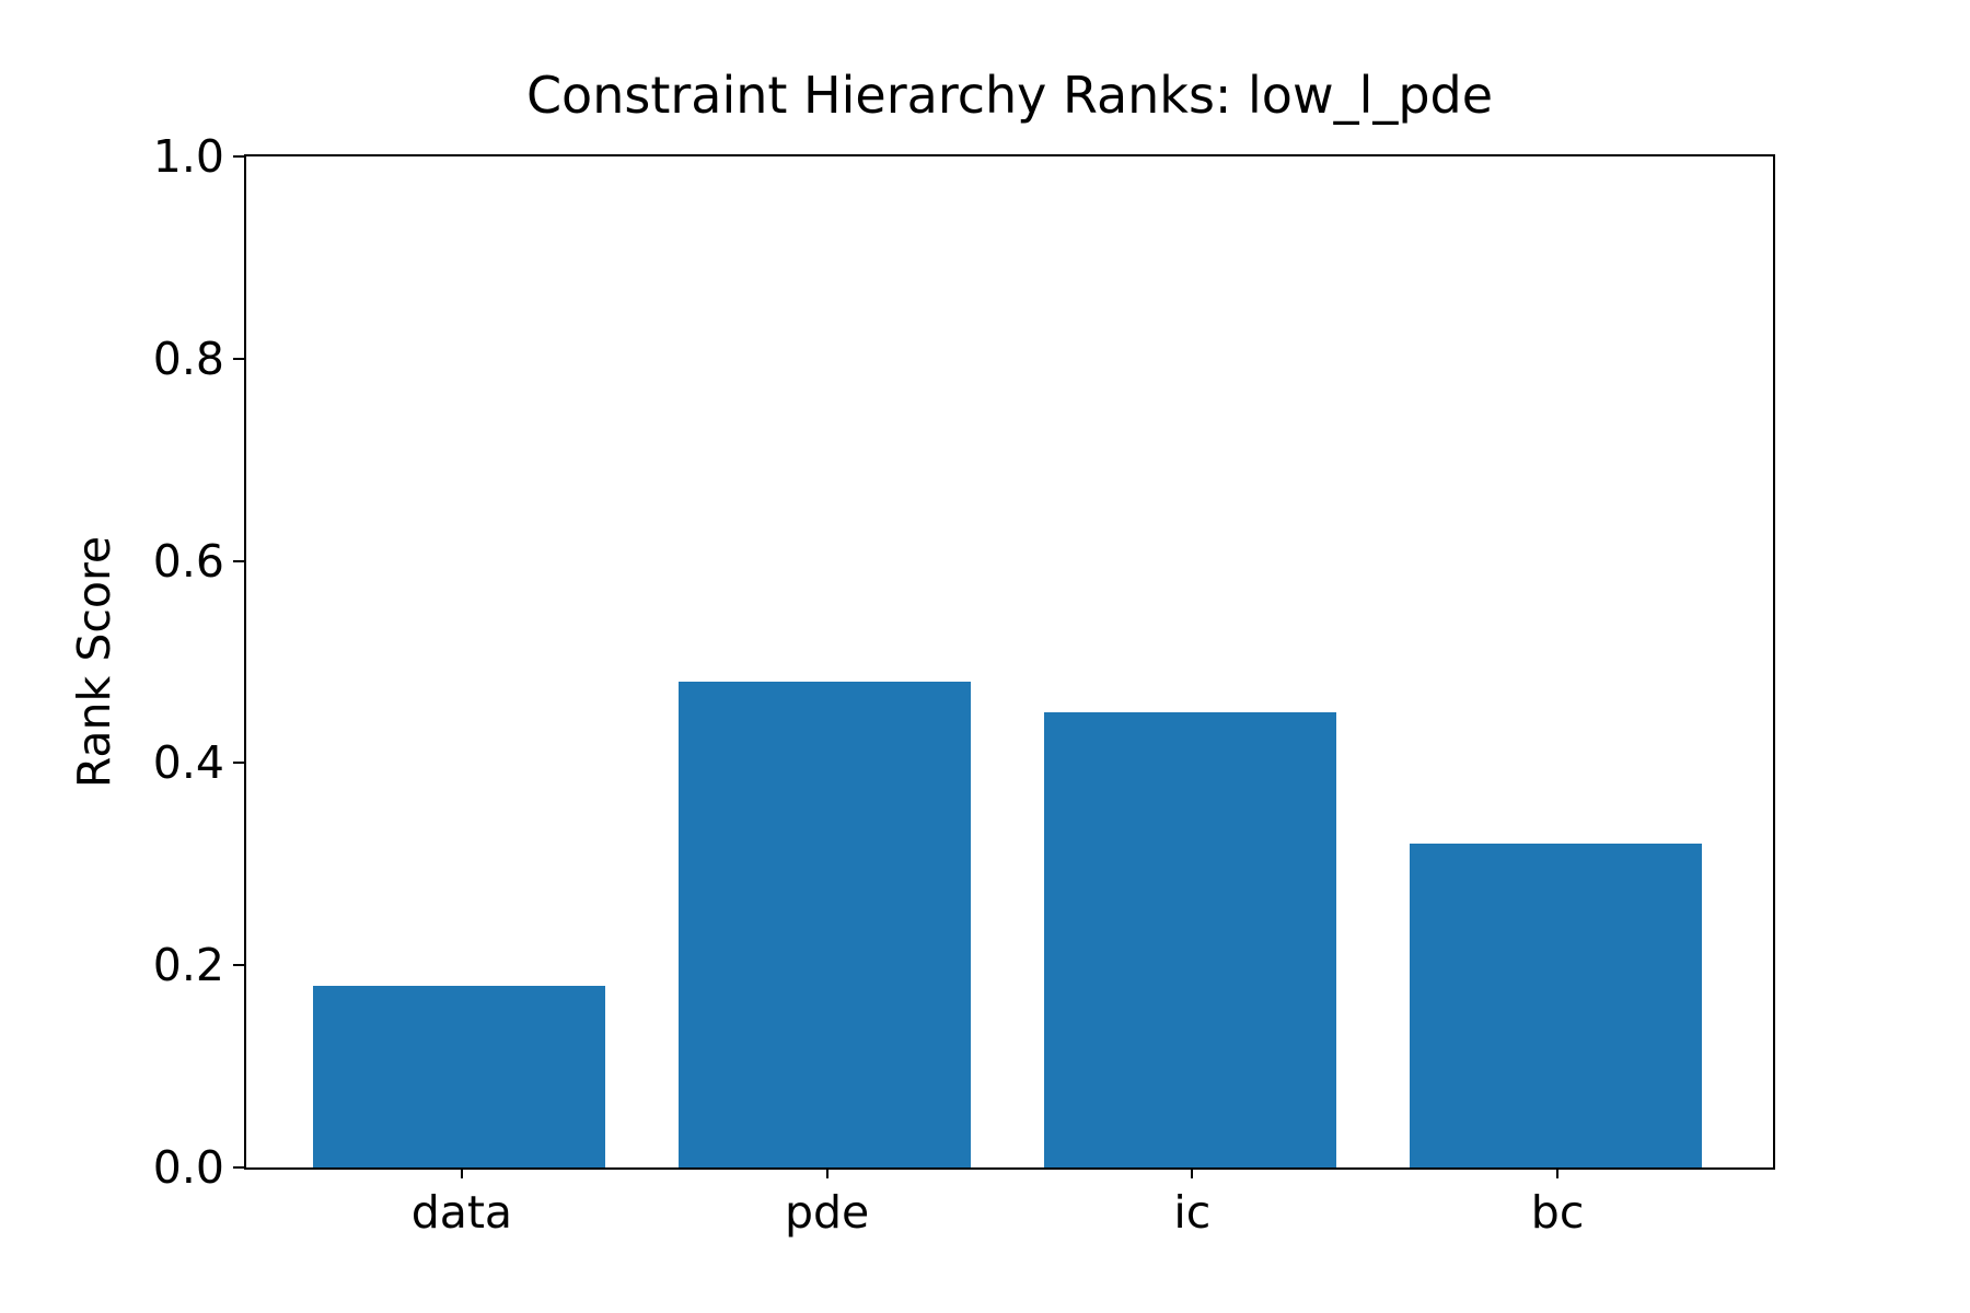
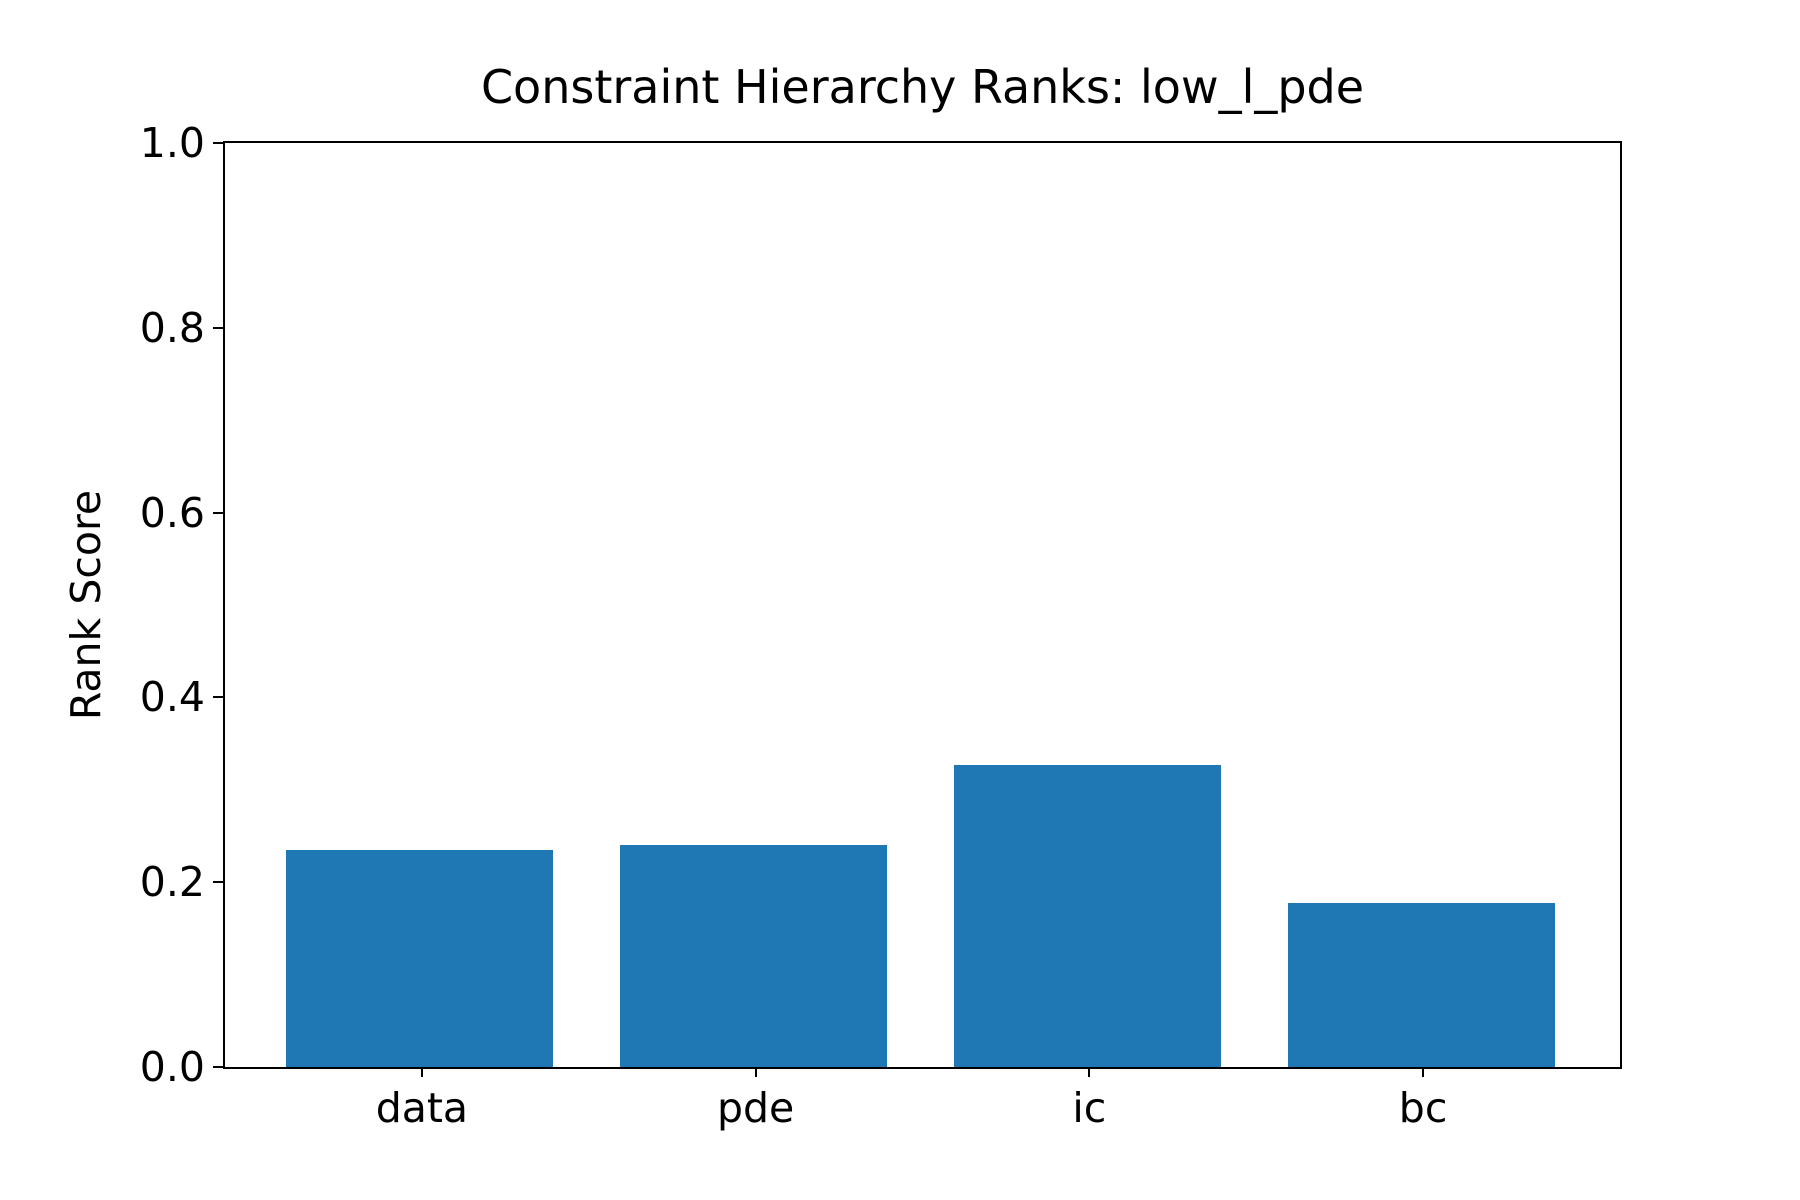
data: 0.18 -> 0.23
pde: 0.48 -> 0.24
ic: 0.45 -> 0.33
bc: 0.32 -> 0.18
